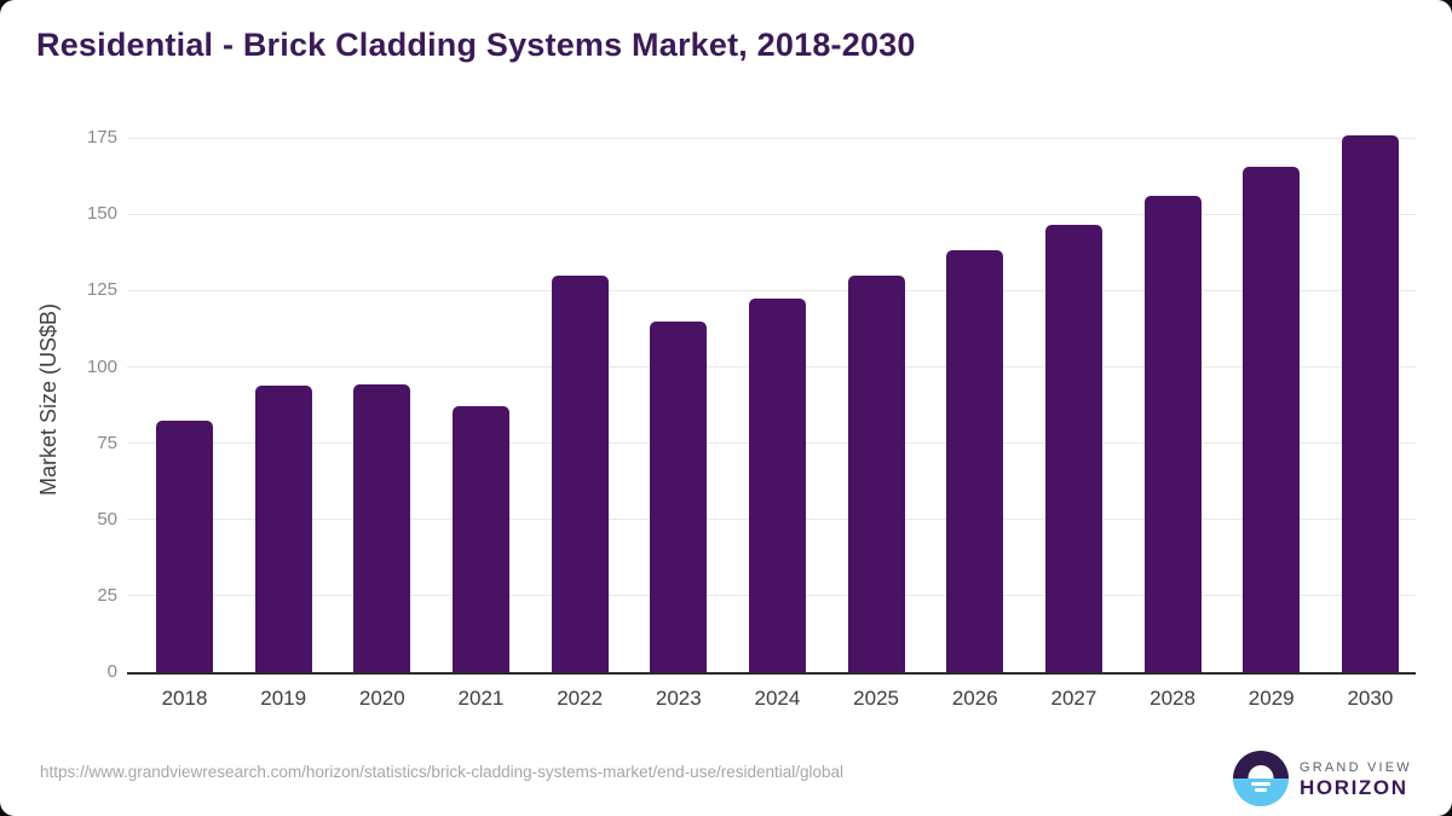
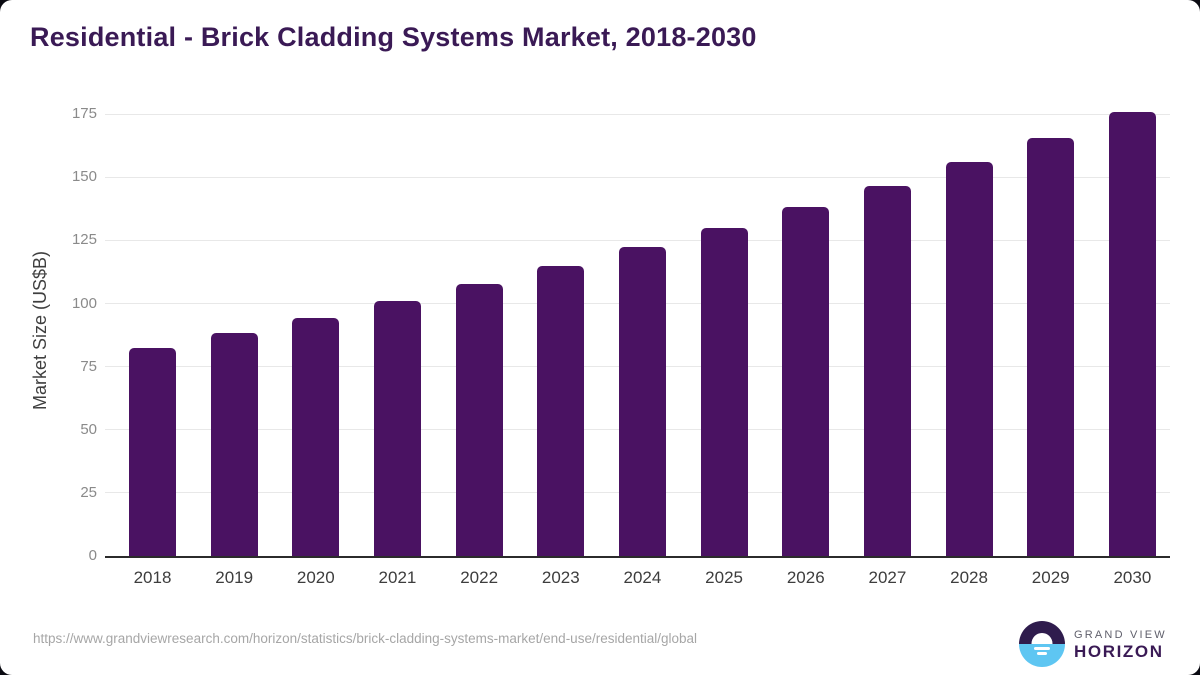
2019: 94 -> 88
2021: 87 -> 101
2022: 130 -> 108
